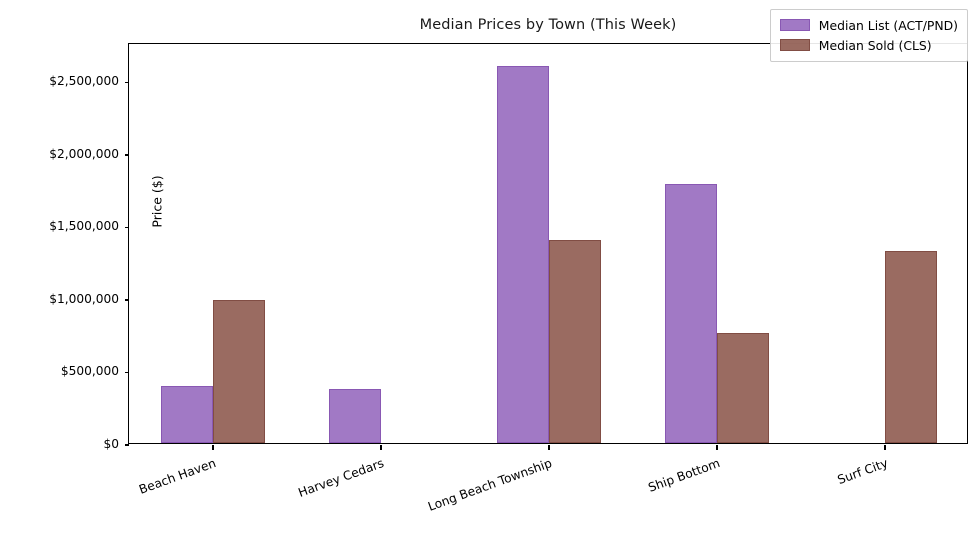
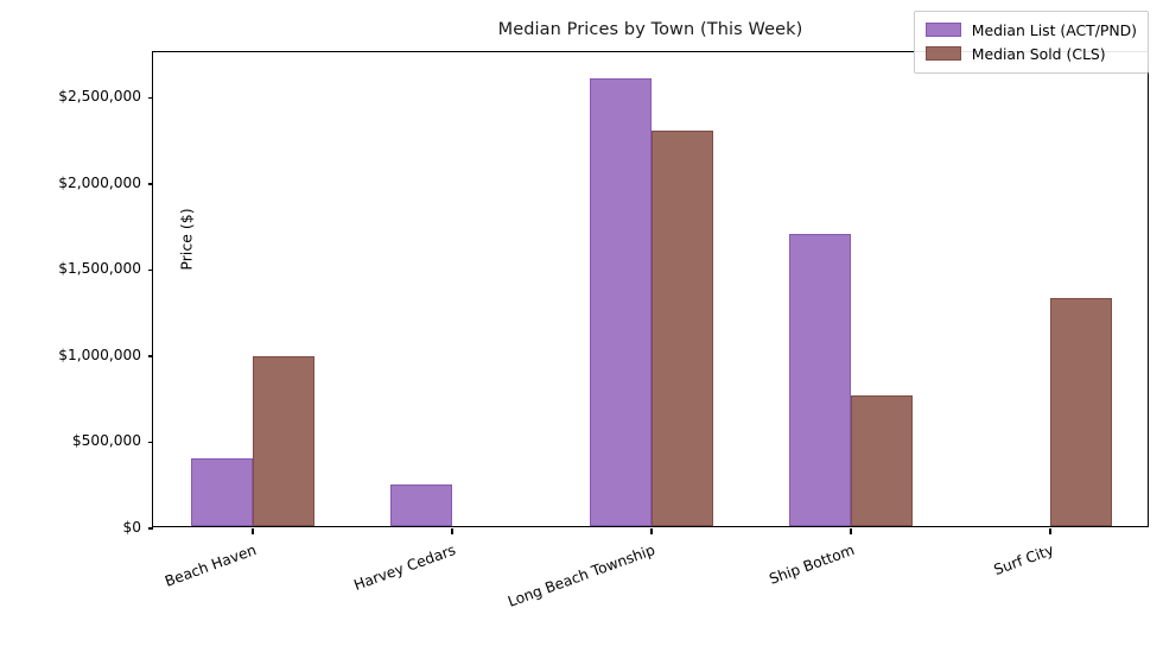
Median List (ACT/PND)/Harvey Cedars: $370000 -> $240000
Median Sold (CLS)/Long Beach Township: $1400000 -> $2300000
Median List (ACT/PND)/Ship Bottom: $1790000 -> $1700000
